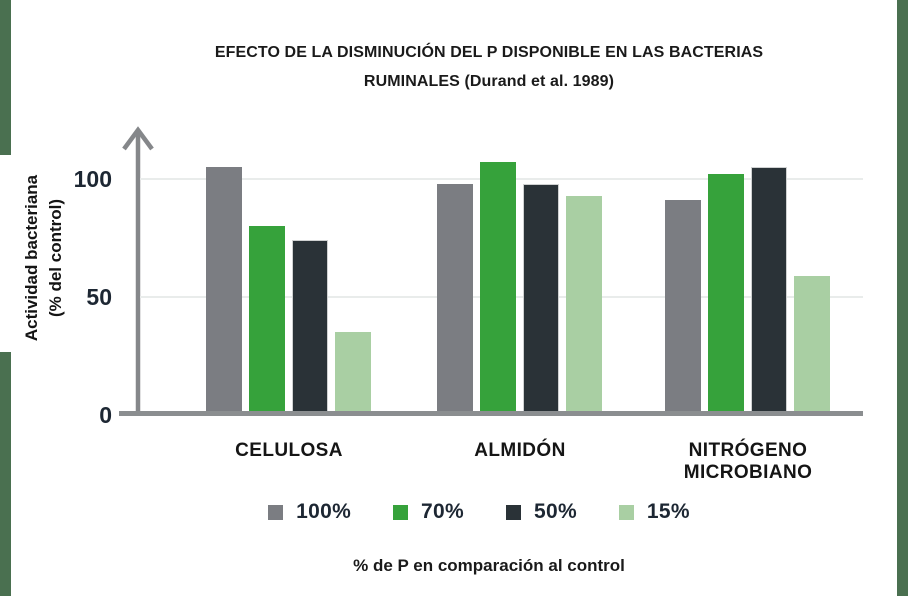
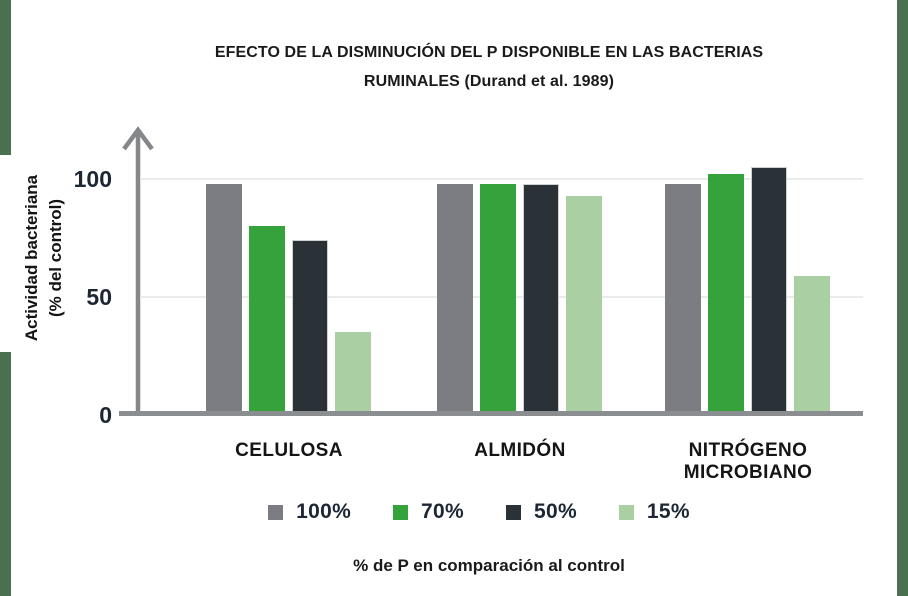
100%/CELULOSA: 105 -> 98
70%/ALMIDÓN: 107 -> 98
100%/NITRÓGENO MICROBIANO: 91 -> 98
